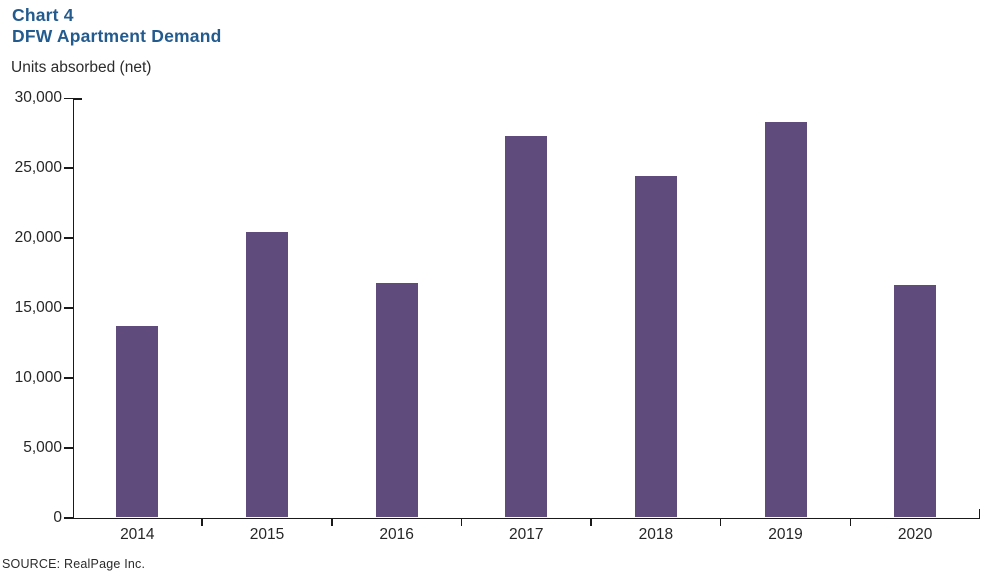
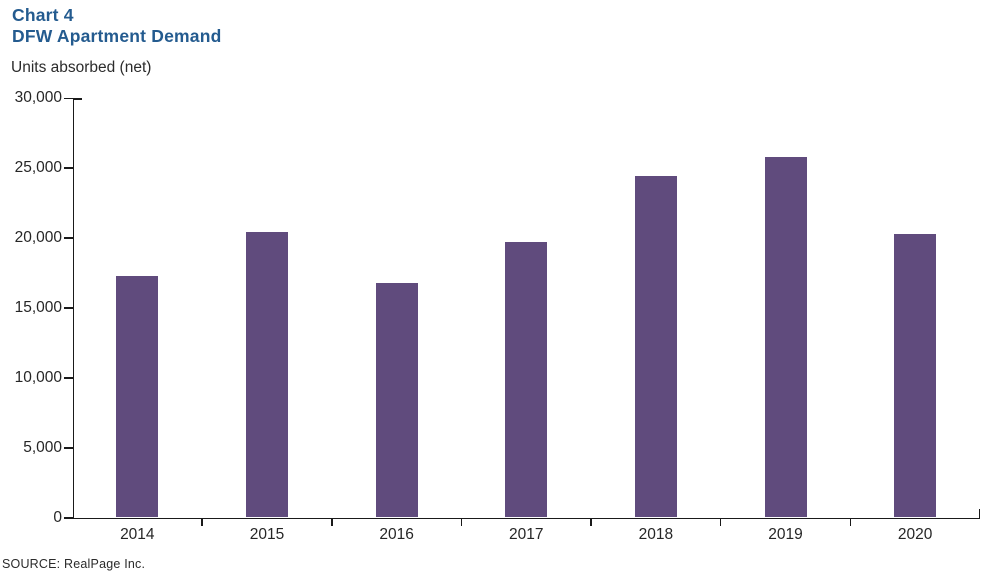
2014: 13700 -> 17300
2017: 27300 -> 19700
2019: 28300 -> 25800
2020: 16600 -> 20300
